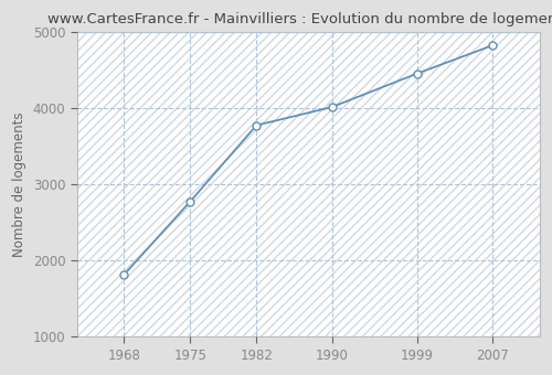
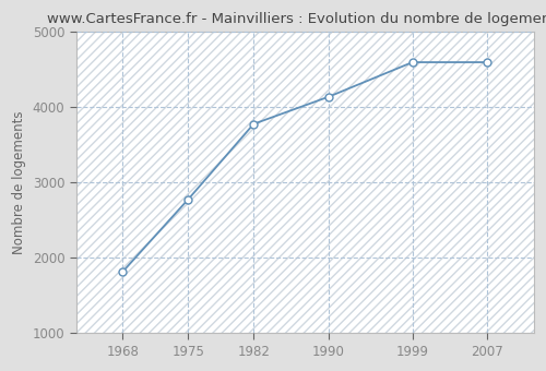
1990: 4020 -> 4140
1999: 4460 -> 4600
2007: 4830 -> 4600
